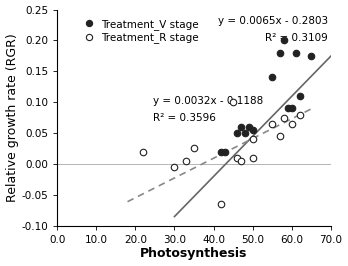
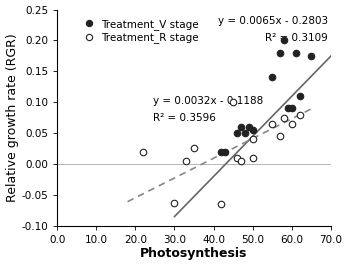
Treatment_R stage/30.0: -0.005 -> -0.064
